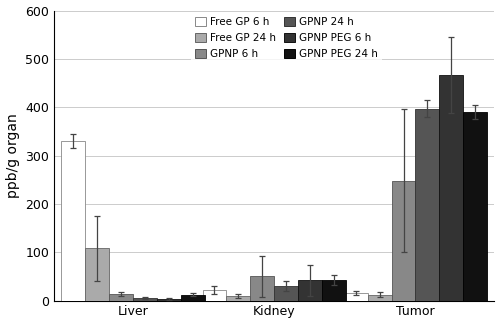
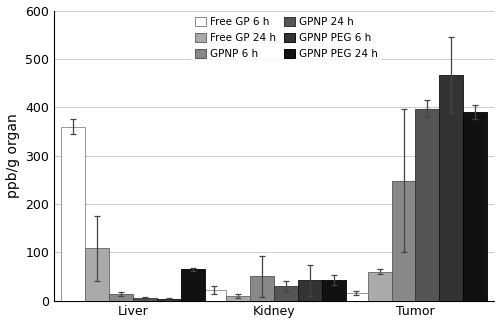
Free GP 6 h/Liver: 330 -> 360
GPNP PEG 24 h/Liver: 12 -> 65
Free GP 24 h/Tumor: 12 -> 60
